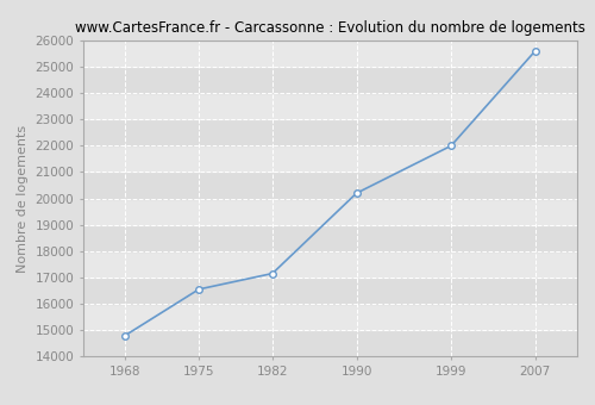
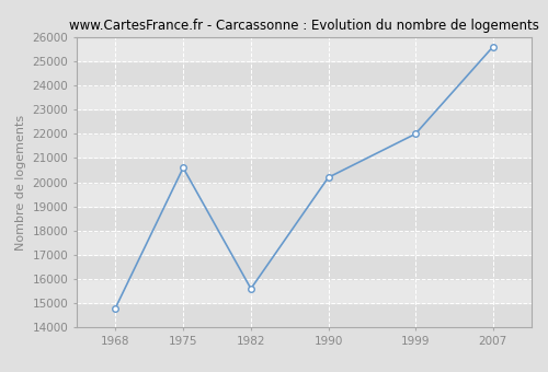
1975: 16550 -> 20600
1982: 17150 -> 15600
